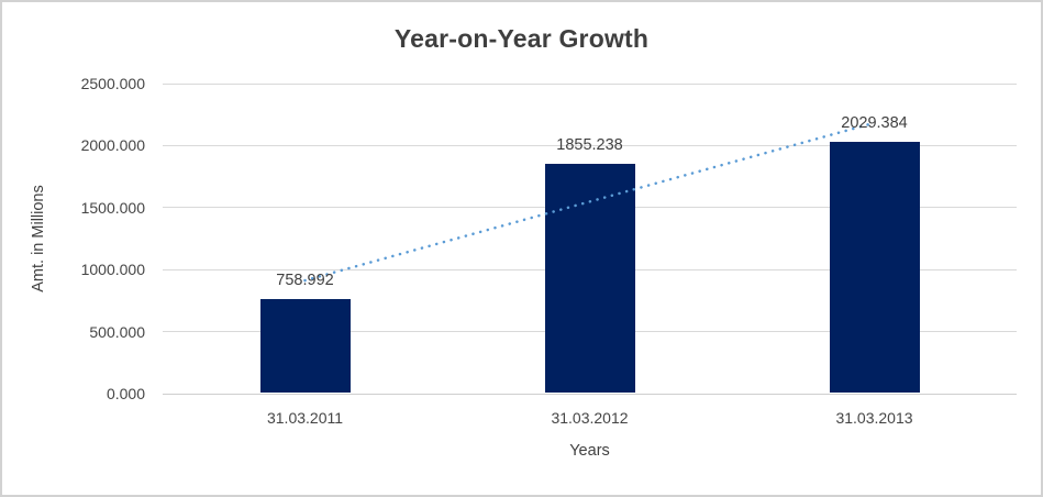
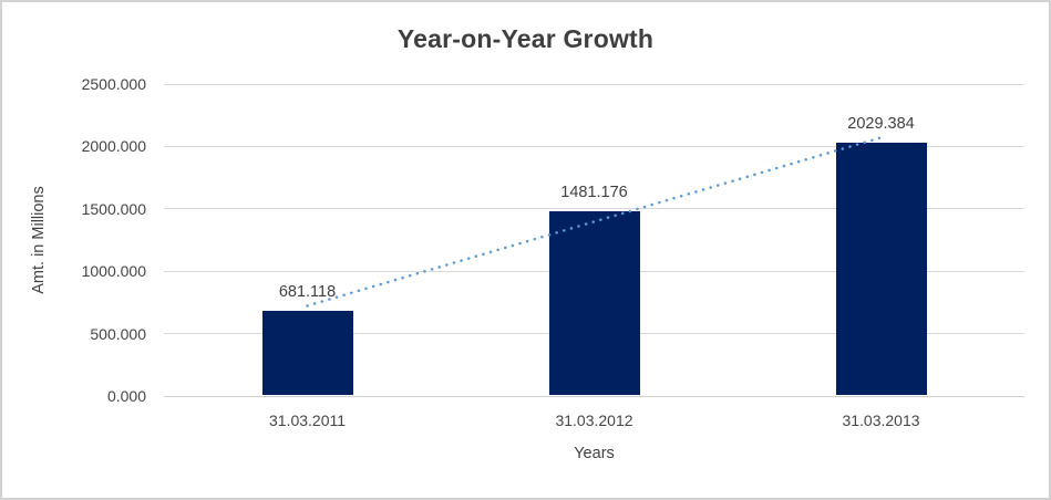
31.03.2011: 758.992 -> 681.118
31.03.2012: 1855.238 -> 1481.176
